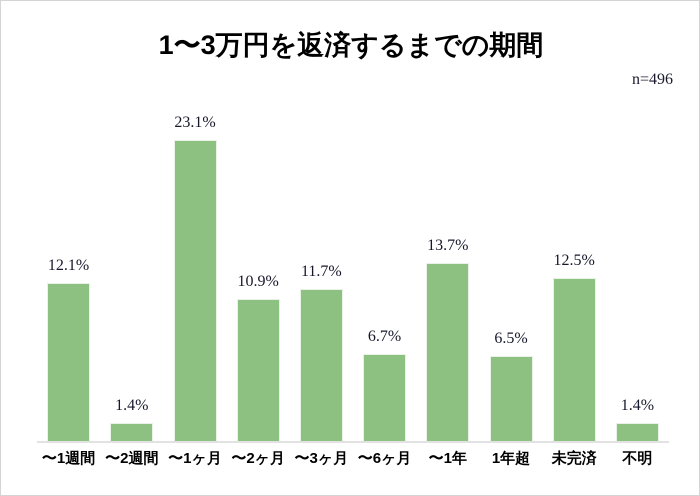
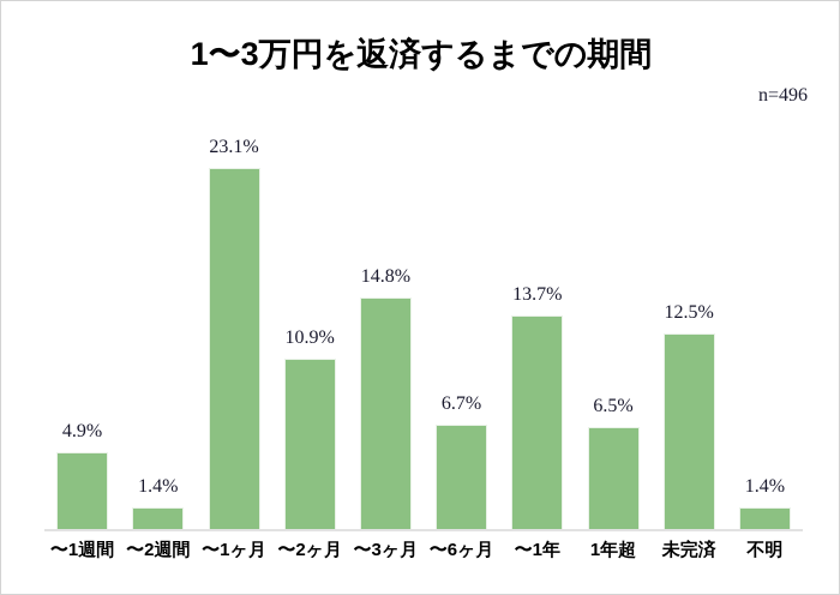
〜1週間: 12.1% -> 4.9%
〜3ヶ月: 11.7% -> 14.8%
